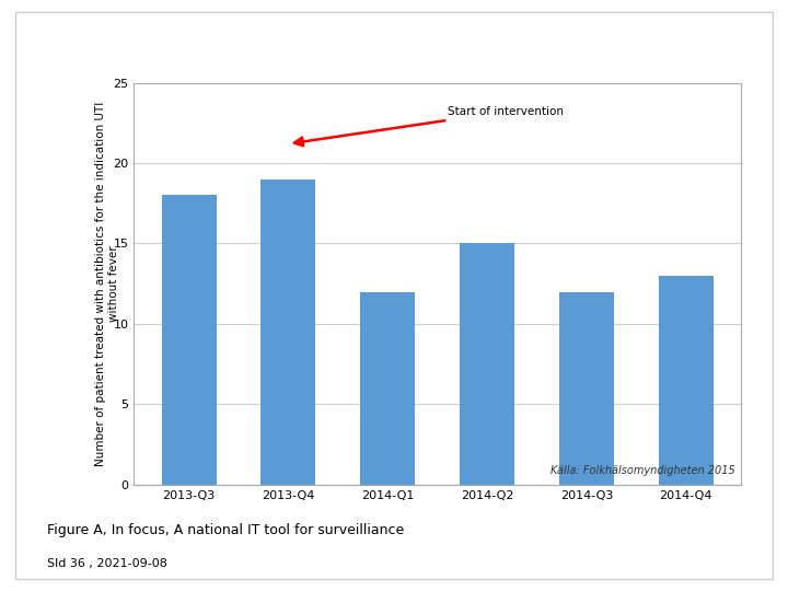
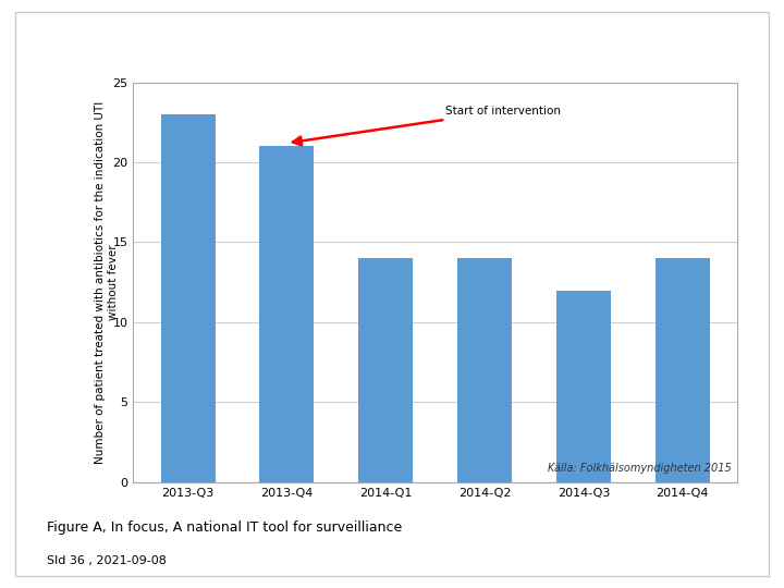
2013-Q3: 18 -> 23
2013-Q4: 19 -> 21
2014-Q1: 12 -> 14
2014-Q2: 15 -> 14
2014-Q4: 13 -> 14
